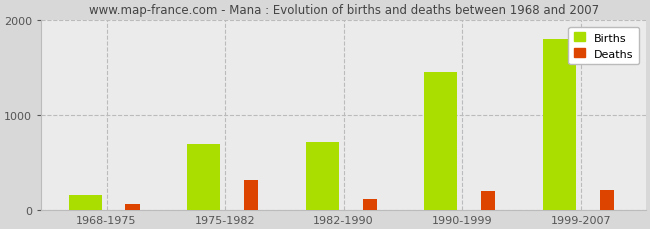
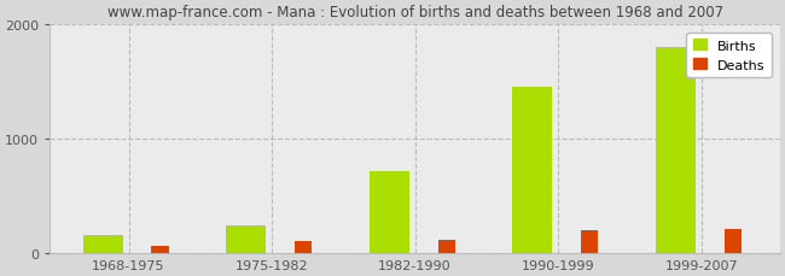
Births/1975-1982: 700 -> 240
Deaths/1975-1982: 320 -> 100
